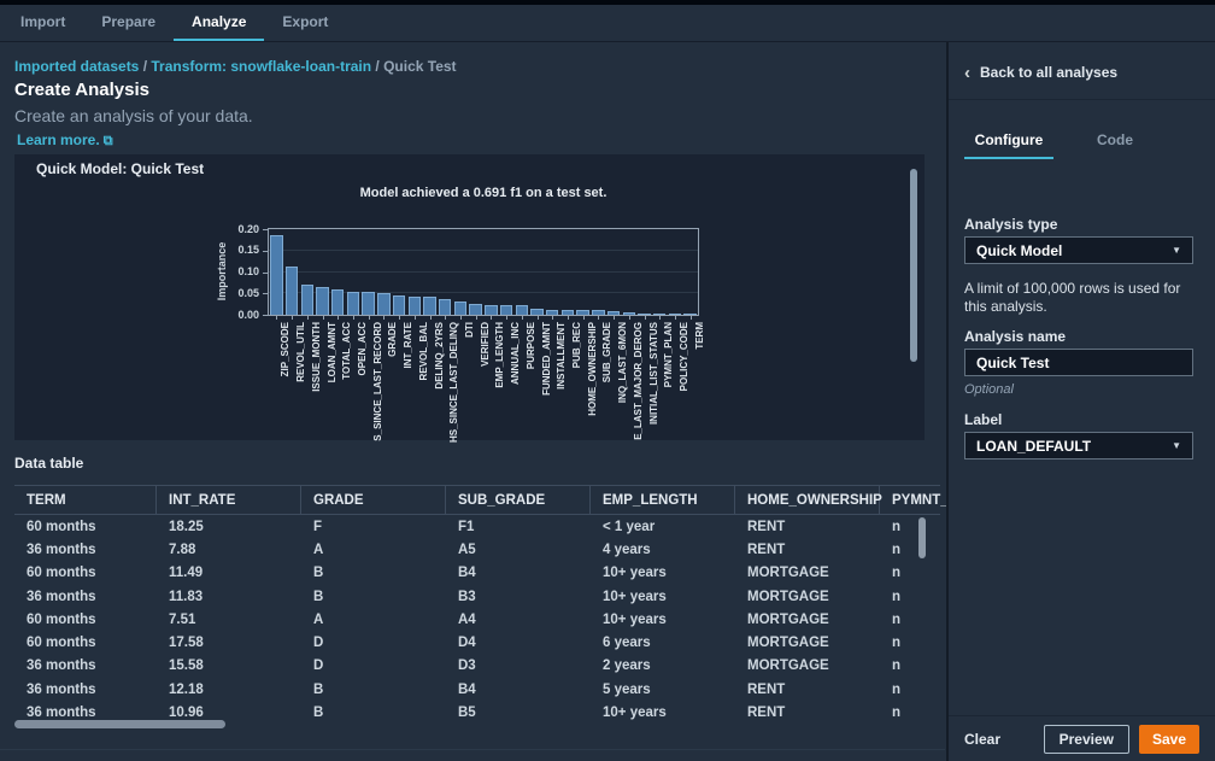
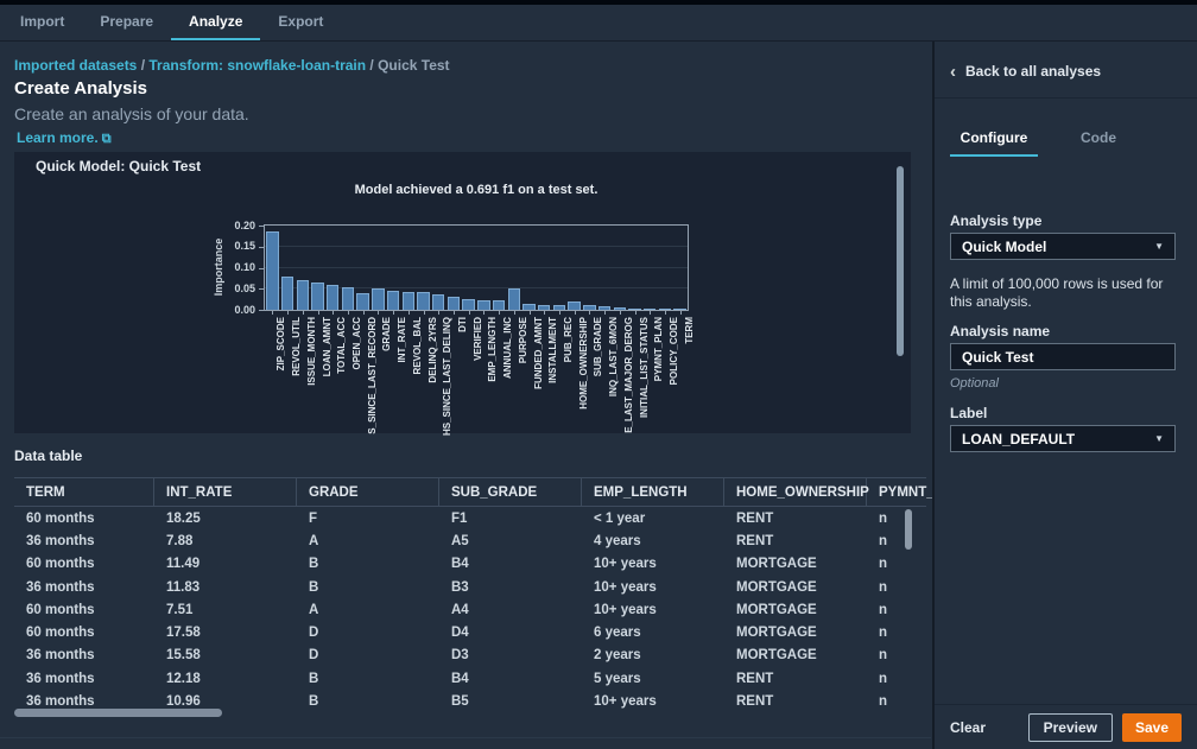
REVOL_UTIL: 0.11 -> 0.08
S_SINCE_LAST_RECORD: 0.05 -> 0.04
PURPOSE: 0.02 -> 0.05
HOME_OWNERSHIP: 0.01 -> 0.02
